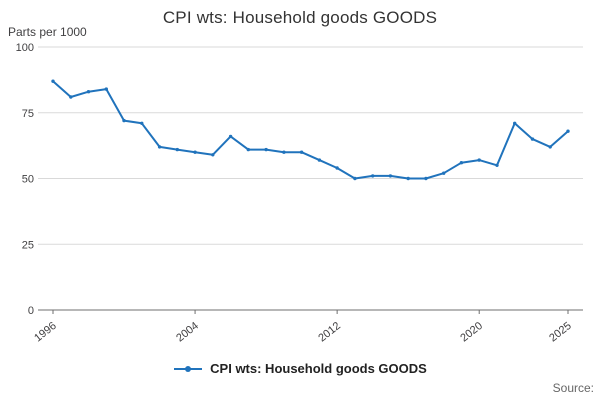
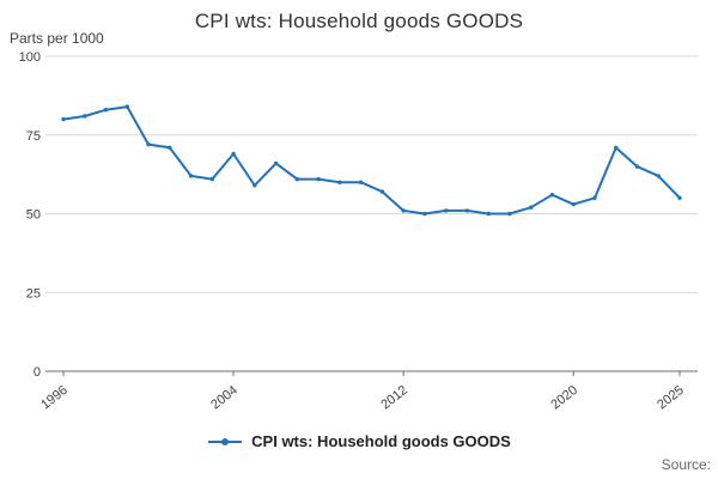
1996: 87 -> 80
2004: 60 -> 69
2012: 54 -> 51
2020: 57 -> 53
2025: 68 -> 55
